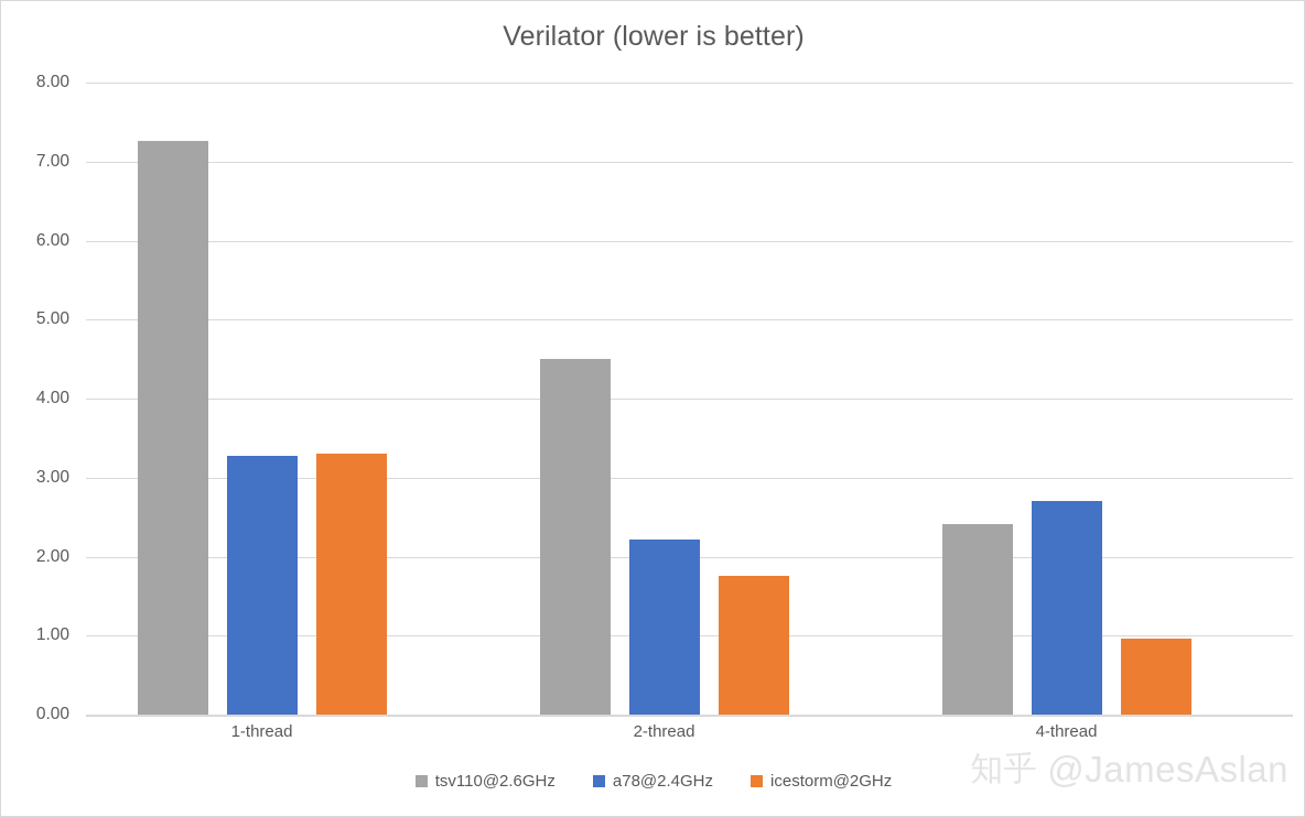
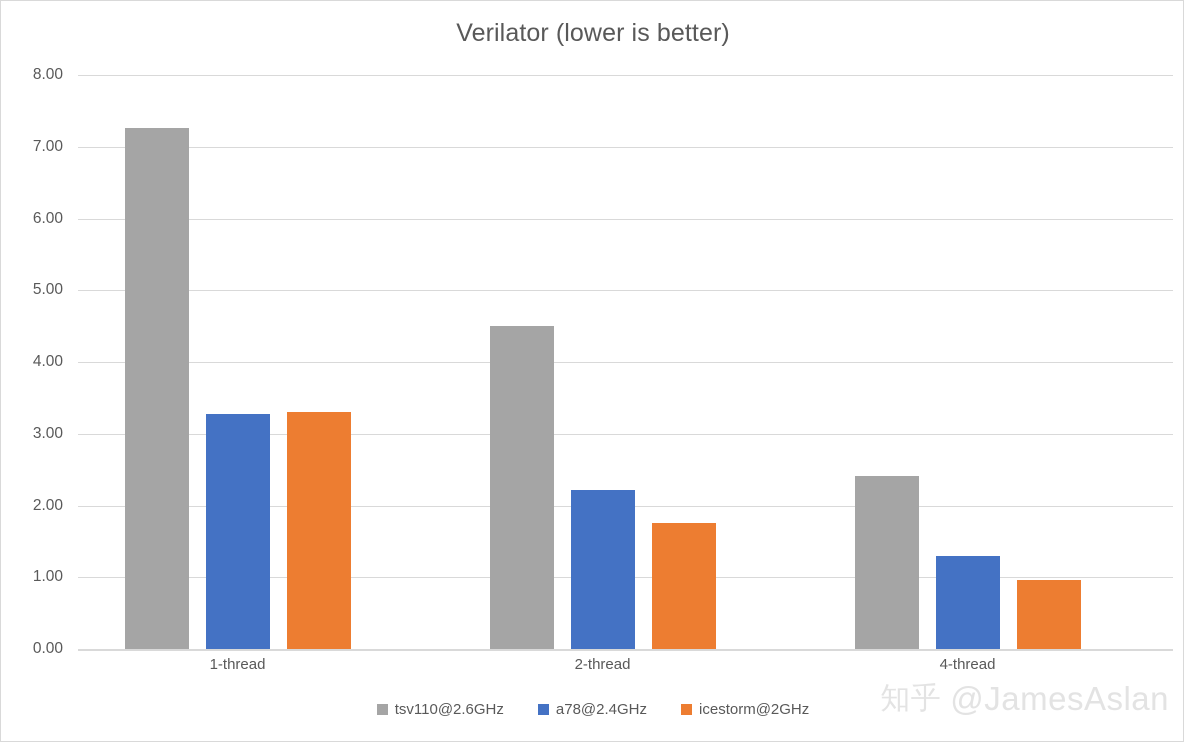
a78@2.4GHz/4-thread: 2.7 -> 1.3
